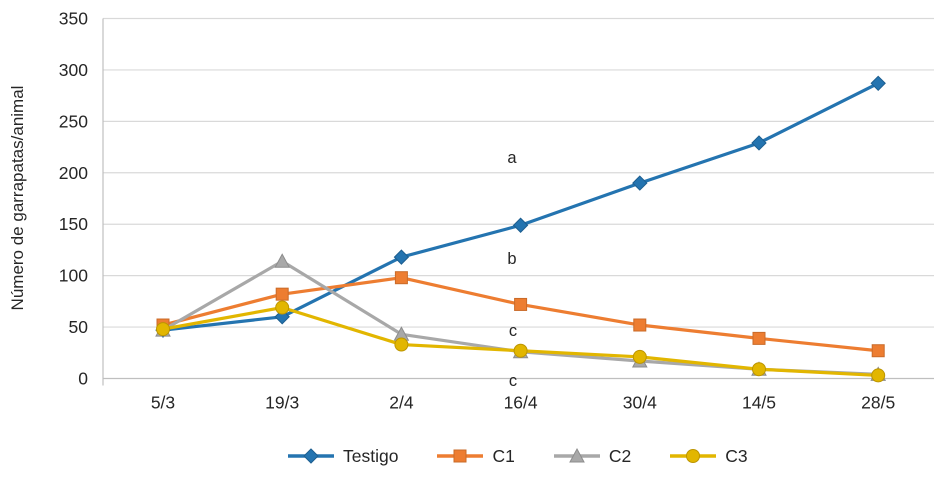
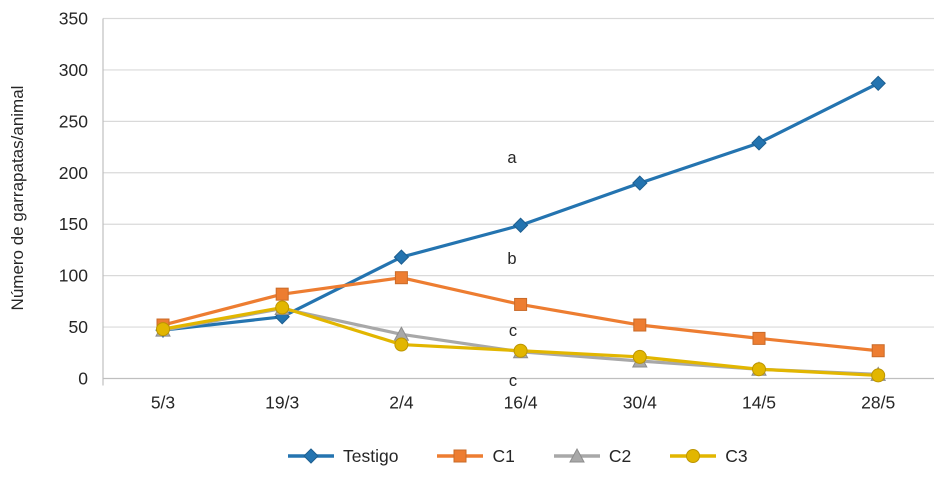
C2/19/3: 114 -> 68
